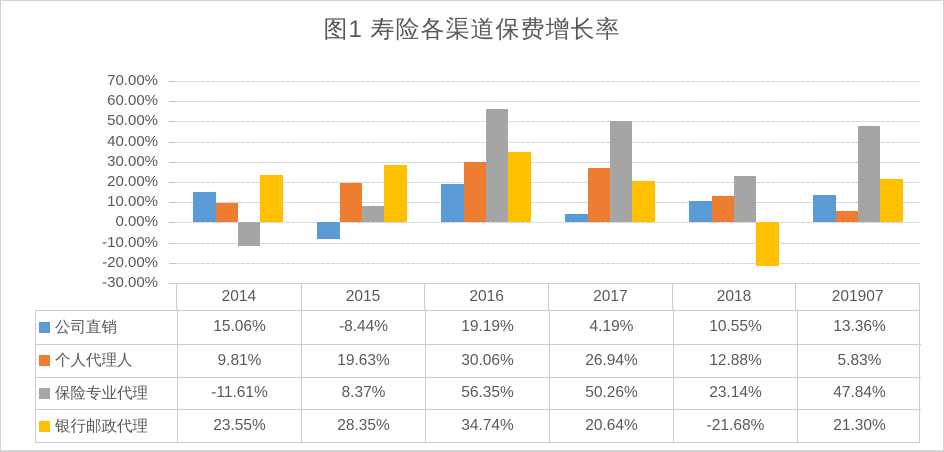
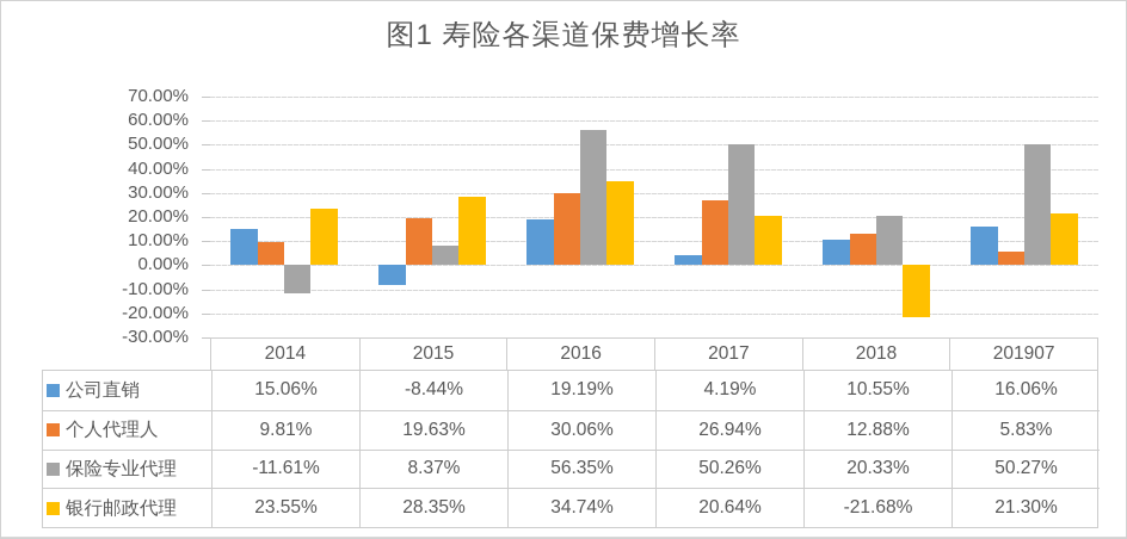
保险专业代理/2018: 23.14% -> 20.33%
公司直销/201907: 13.36% -> 16.06%
保险专业代理/201907: 47.84% -> 50.27%
